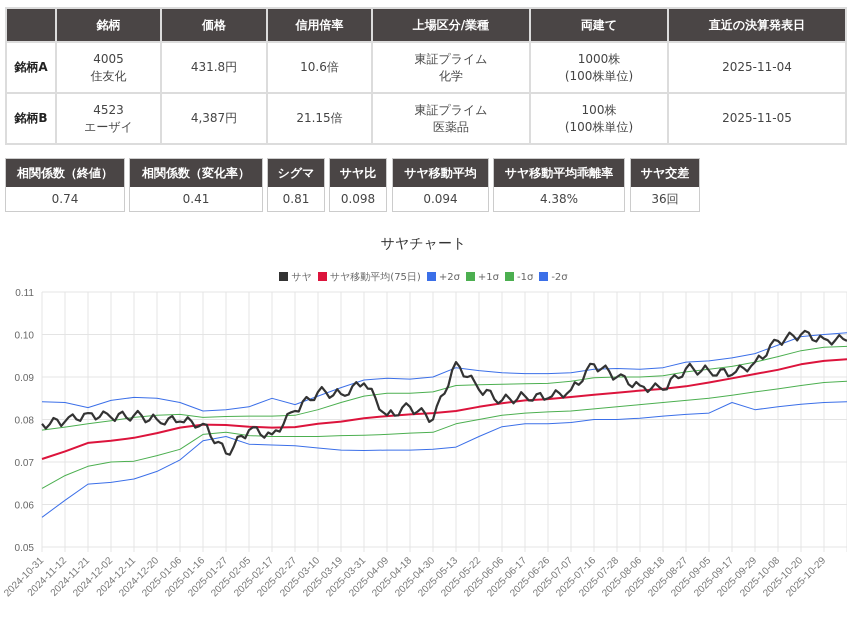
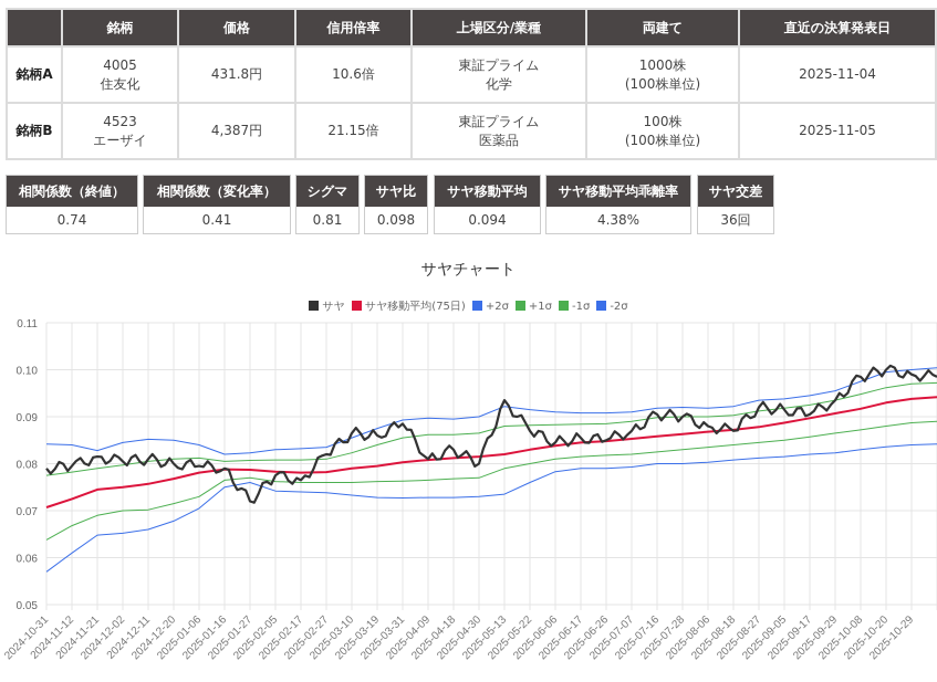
+2σ/2025-02-17: 0.085 -> 0.083
サヤ/2025-07-16: 0.093 -> 0.090
-2σ/2025-09-17: 0.084 -> 0.082
